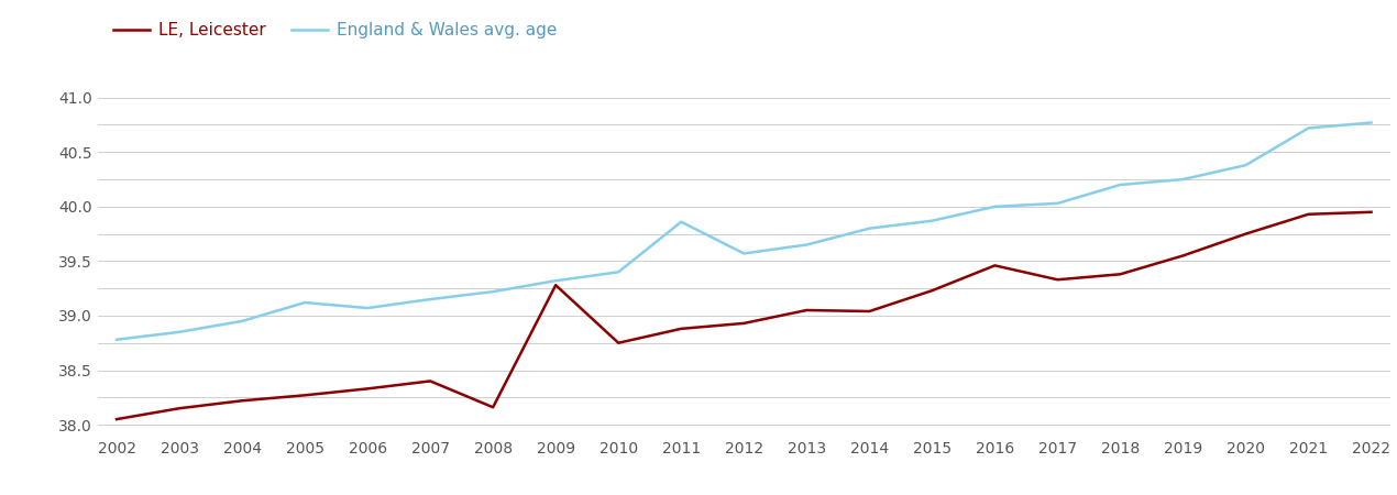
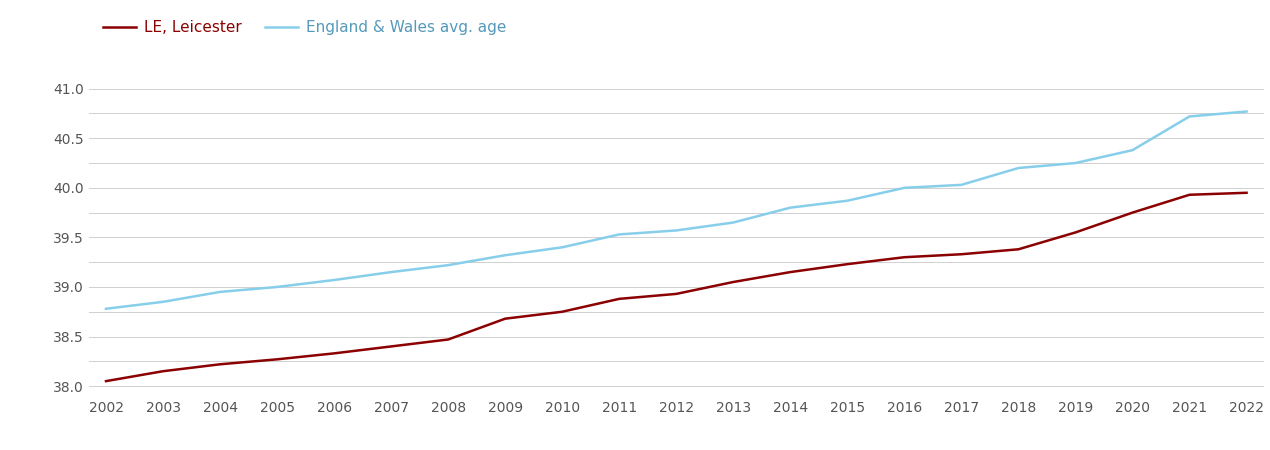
England & Wales avg. age/2005: 39.12 -> 39.00
LE, Leicester/2008: 38.16 -> 38.47
LE, Leicester/2009: 39.28 -> 38.68
England & Wales avg. age/2011: 39.86 -> 39.53
LE, Leicester/2014: 39.04 -> 39.15
LE, Leicester/2016: 39.46 -> 39.30
